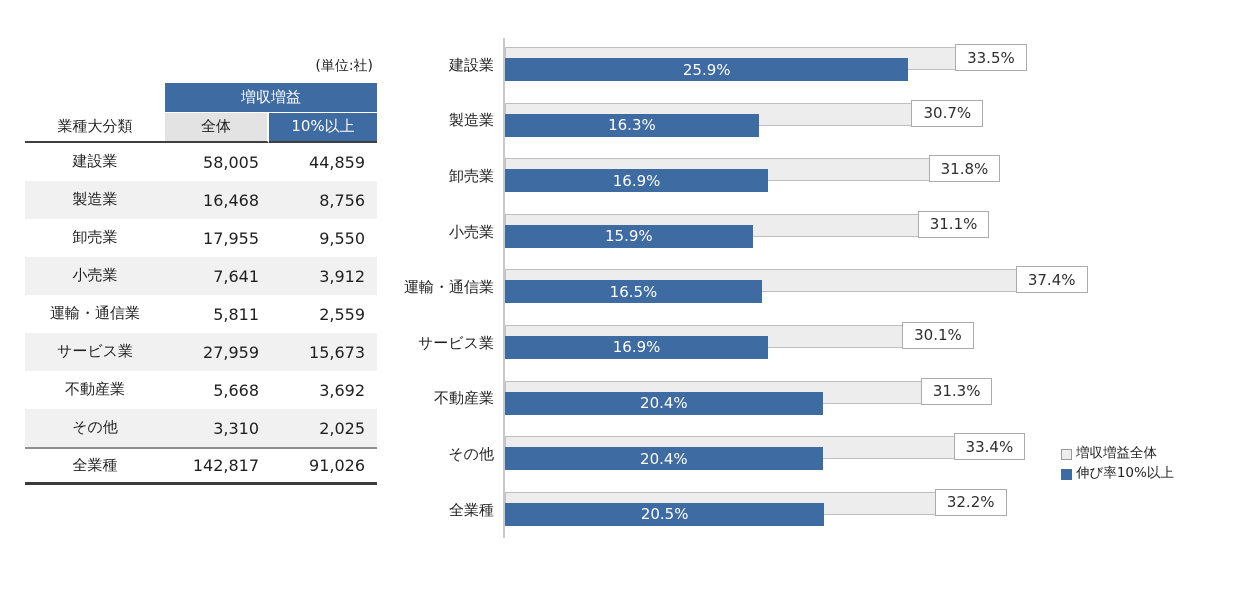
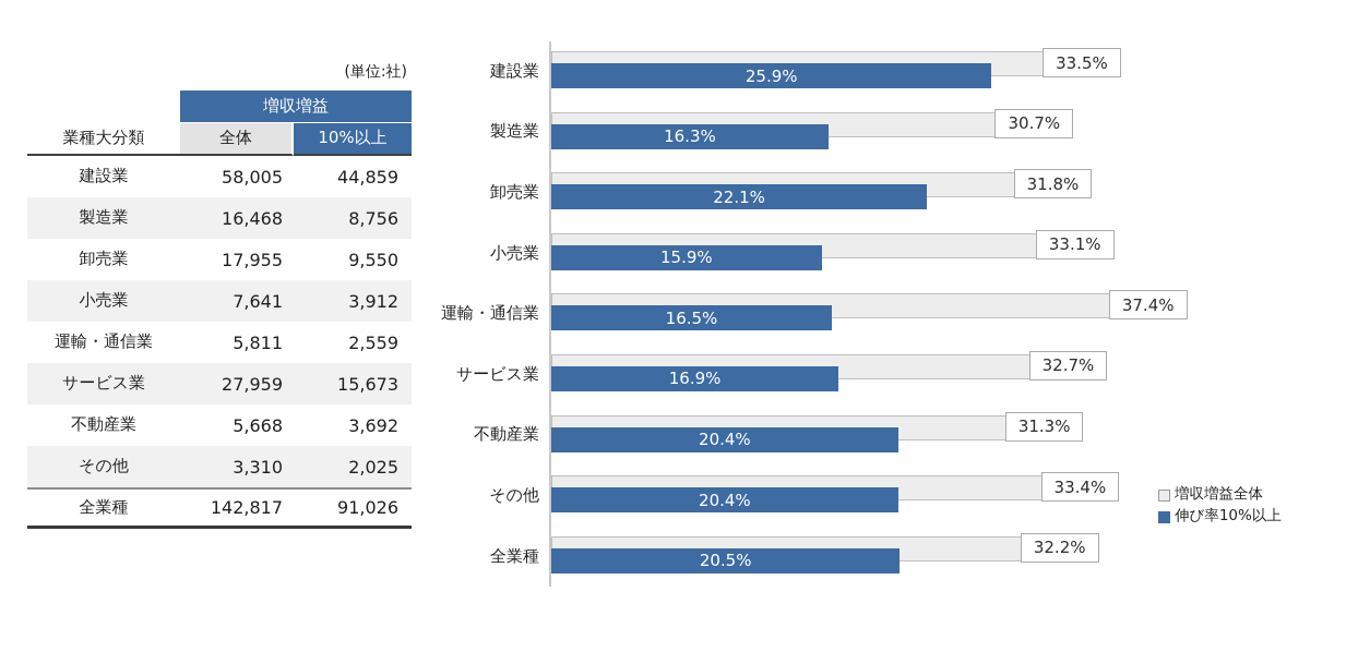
伸び率10%以上/卸売業: 16.9% -> 22.1%
増収増益全体/小売業: 31.1% -> 33.1%
増収増益全体/サービス業: 30.1% -> 32.7%
